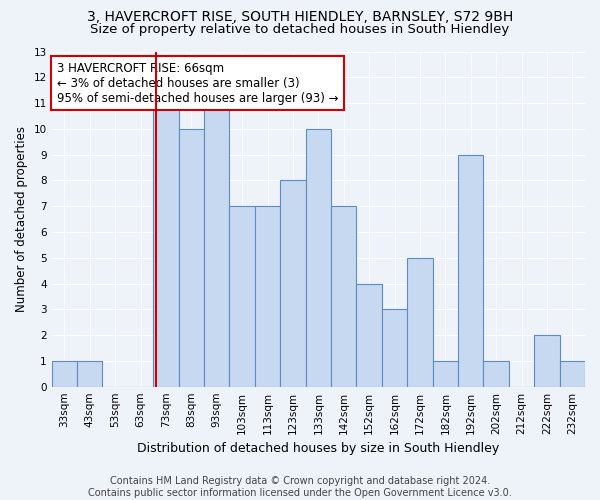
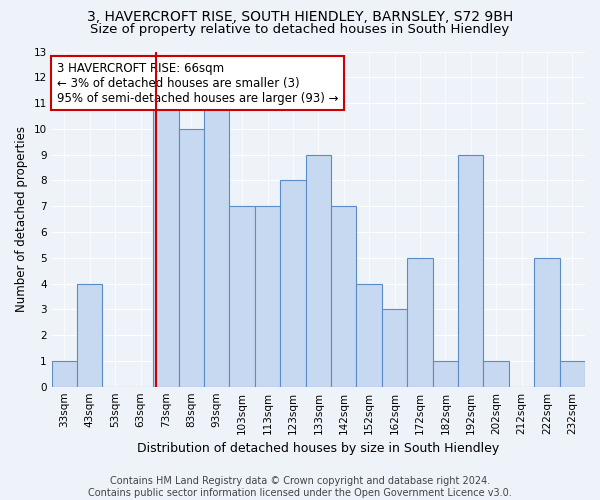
43sqm: 1 -> 4
133sqm: 10 -> 9
222sqm: 2 -> 5
